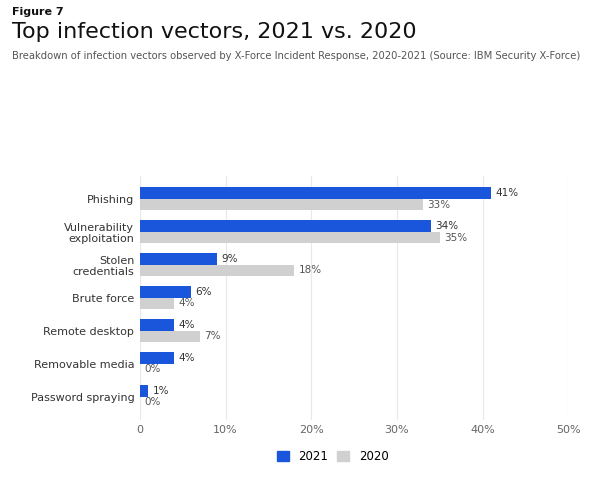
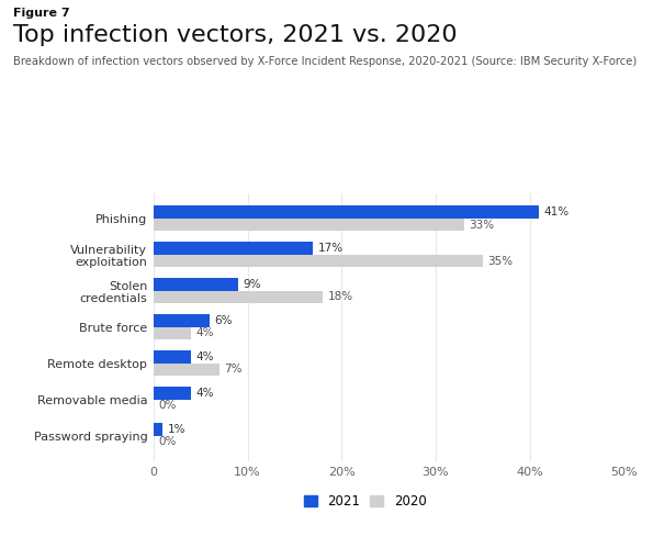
2021/Vulnerability exploitation: 34% -> 17%
